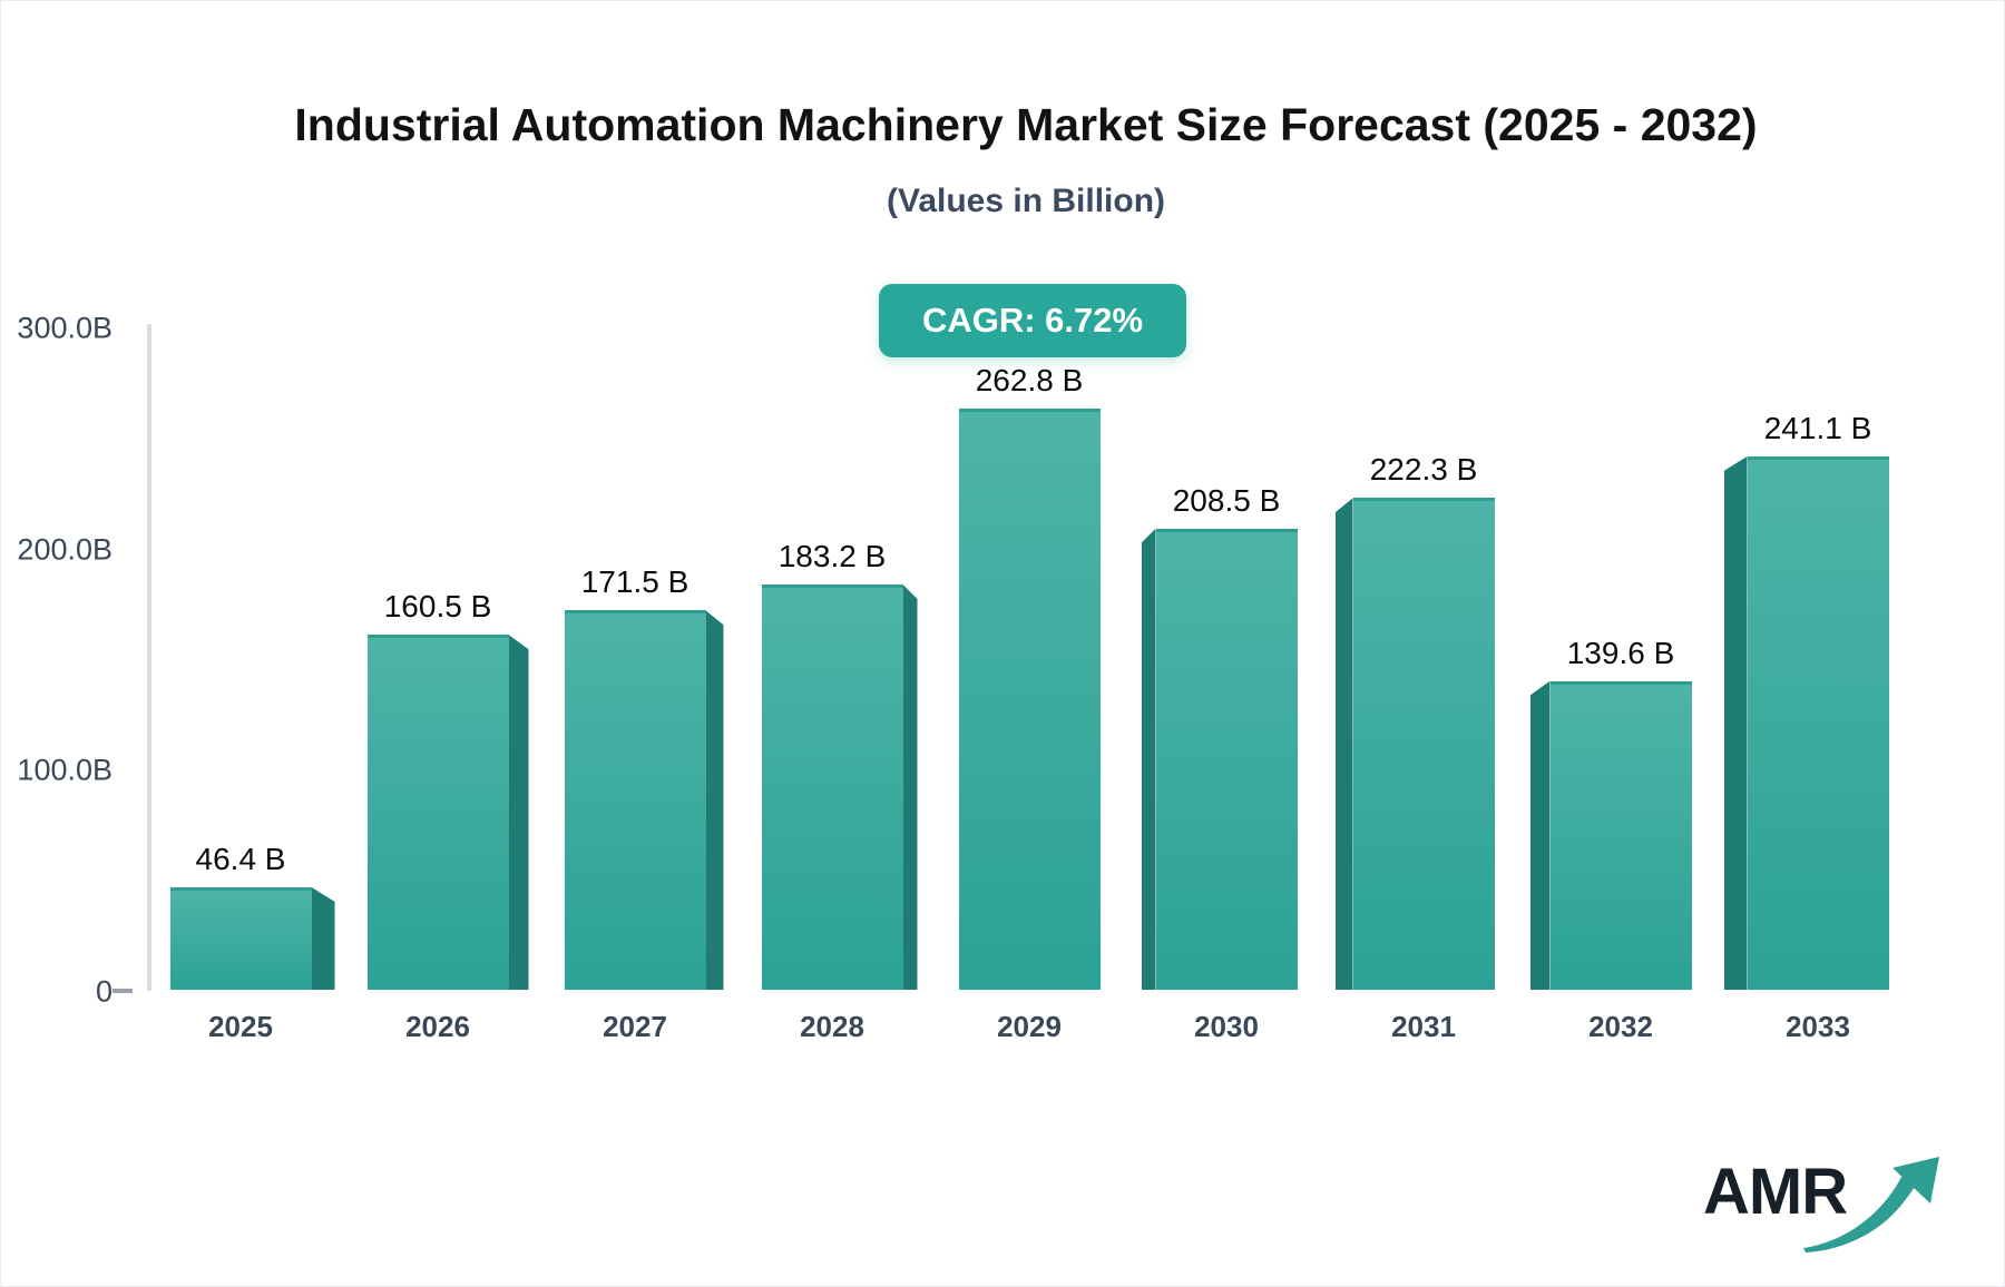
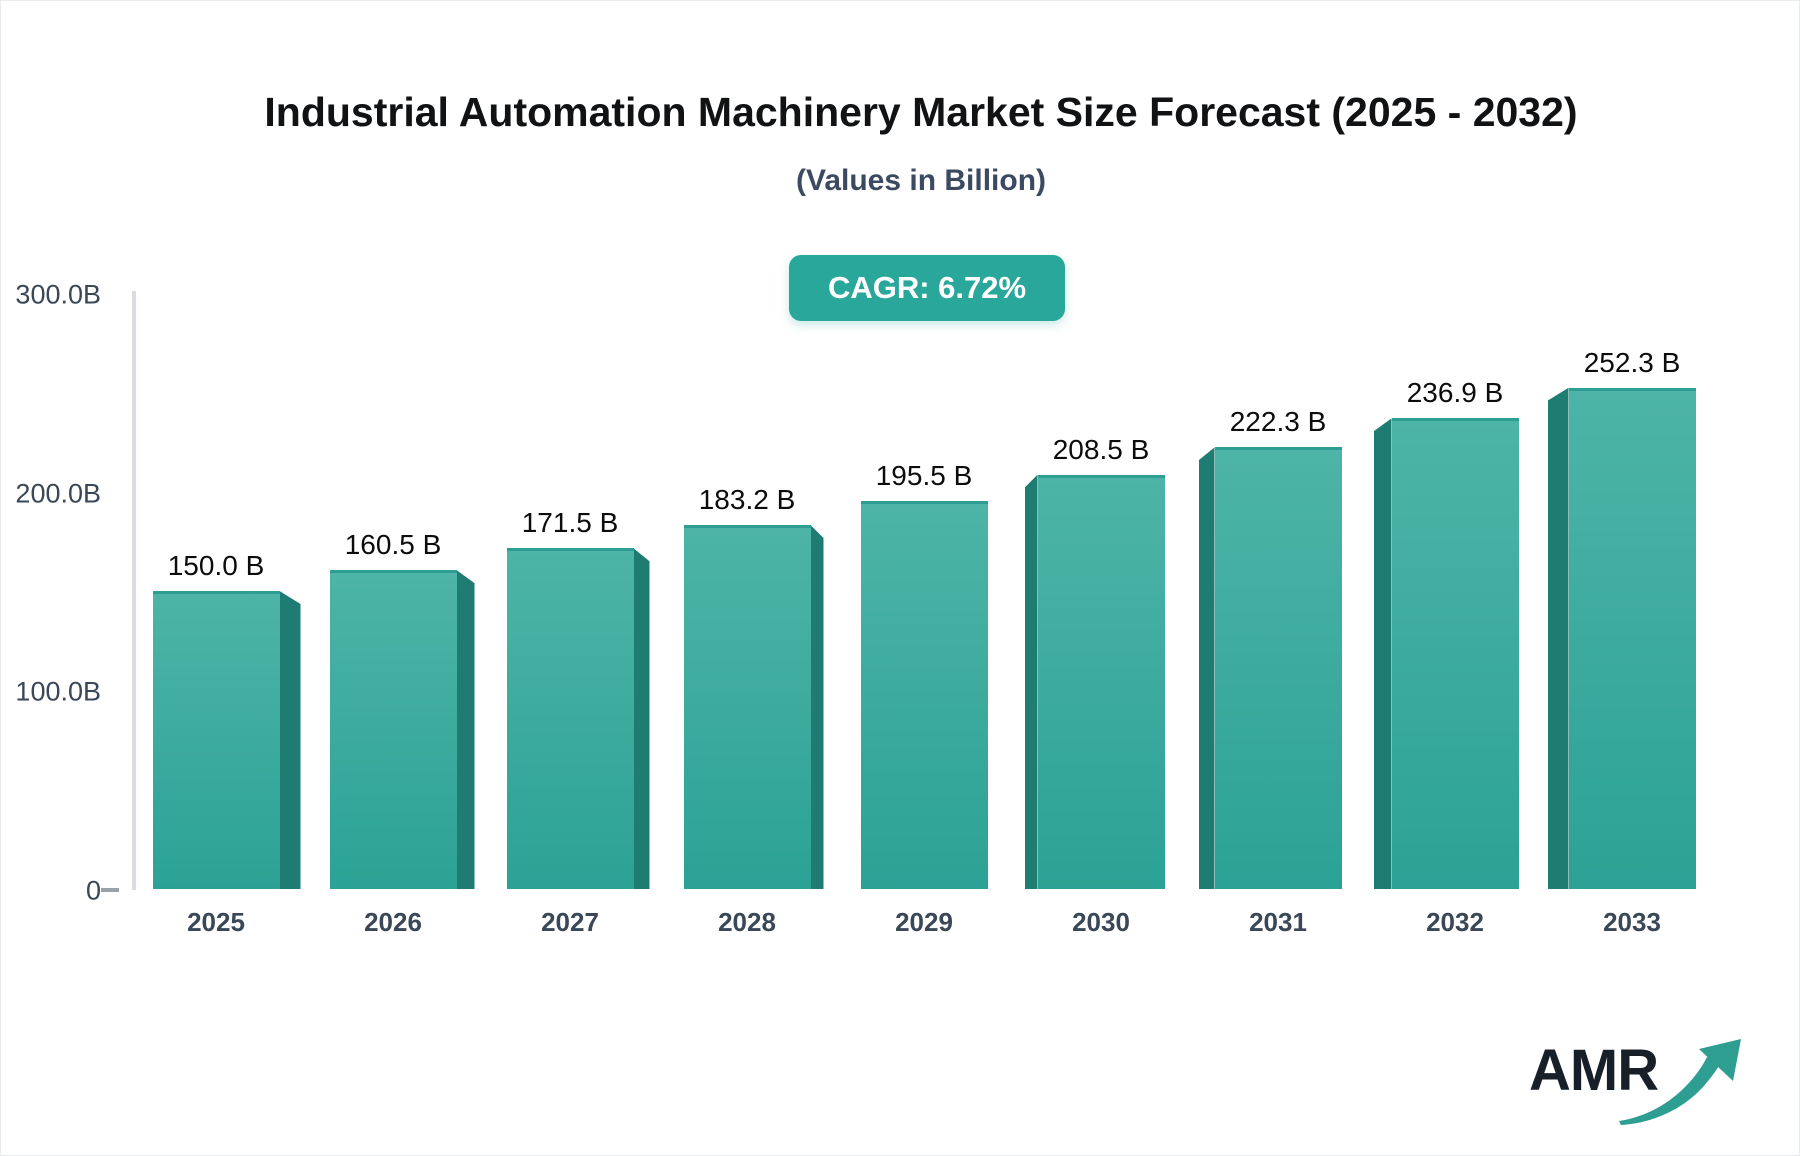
2025: 46.4 -> 150.0
2029: 262.8 -> 195.5
2032: 139.6 -> 236.9
2033: 241.1 -> 252.3
